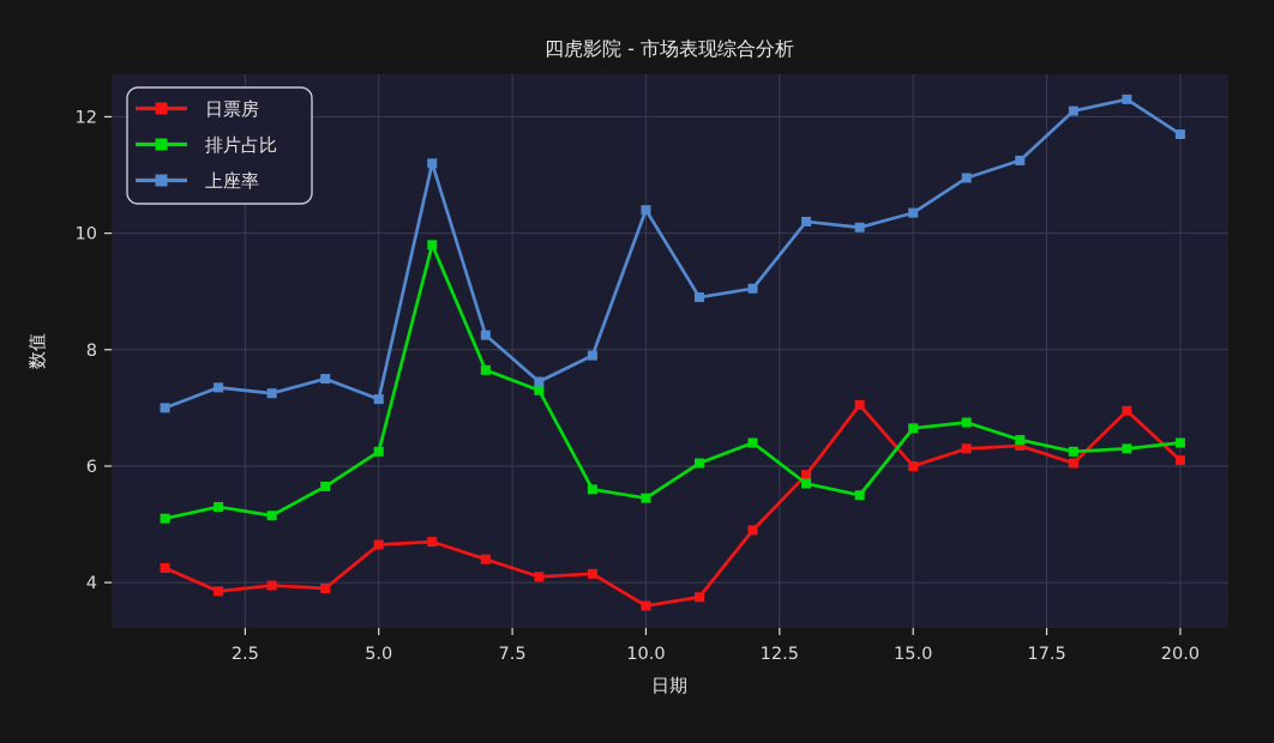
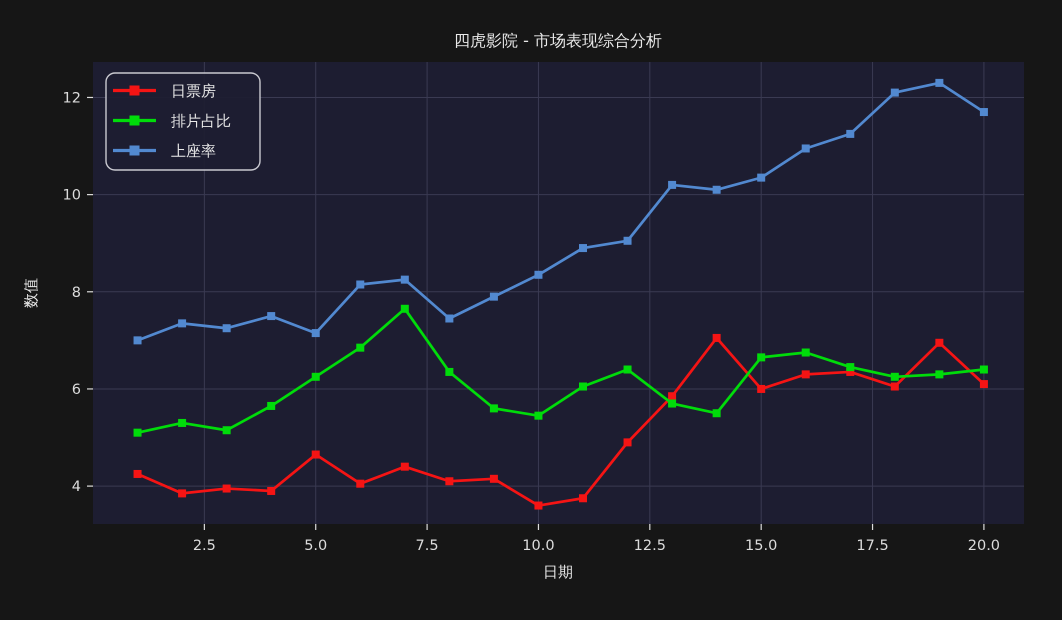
日票房/6: 4.7 -> 4.0
排片占比/6: 9.8 -> 6.8
上座率/6: 11.2 -> 8.2
排片占比/8: 7.3 -> 6.3
上座率/10: 10.4 -> 8.3
